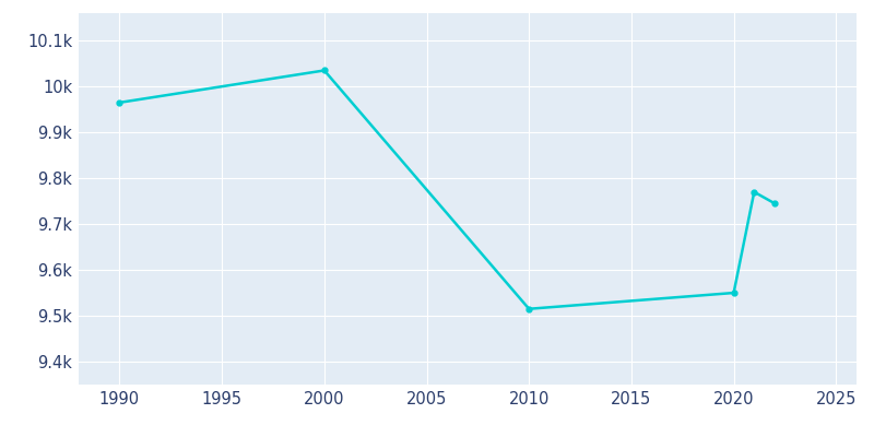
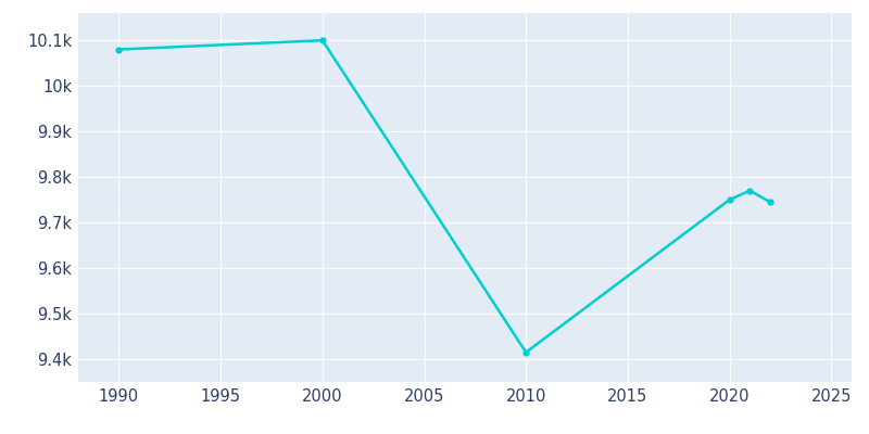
1990: 9.965k -> 10.080k
2000: 10.035k -> 10.100k
2010: 9.515k -> 9.415k
2020: 9.550k -> 9.750k
